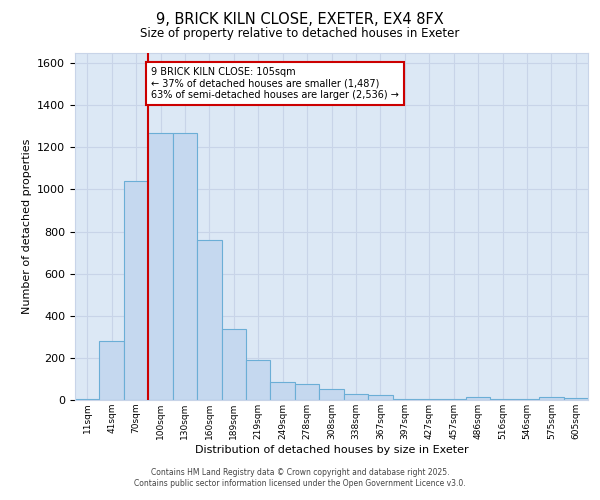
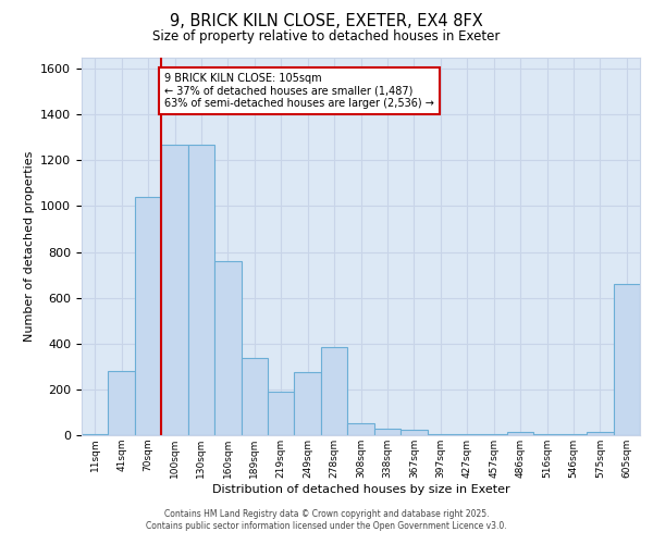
249sqm: 85 -> 275
278sqm: 75 -> 385
605sqm: 10 -> 660
